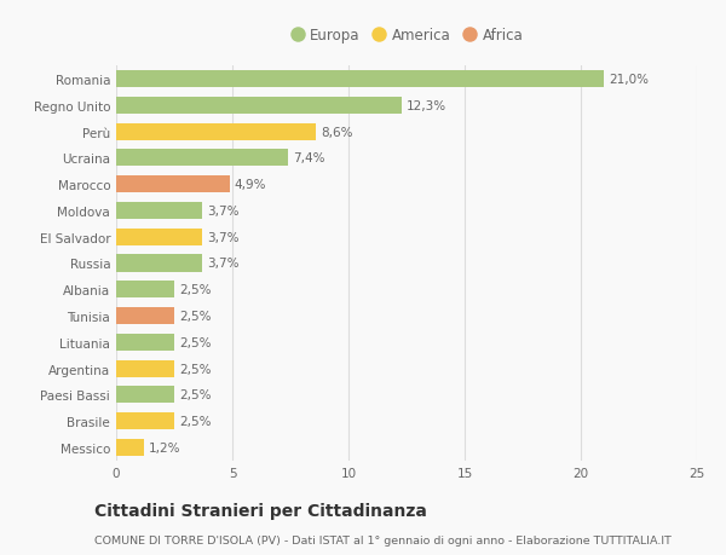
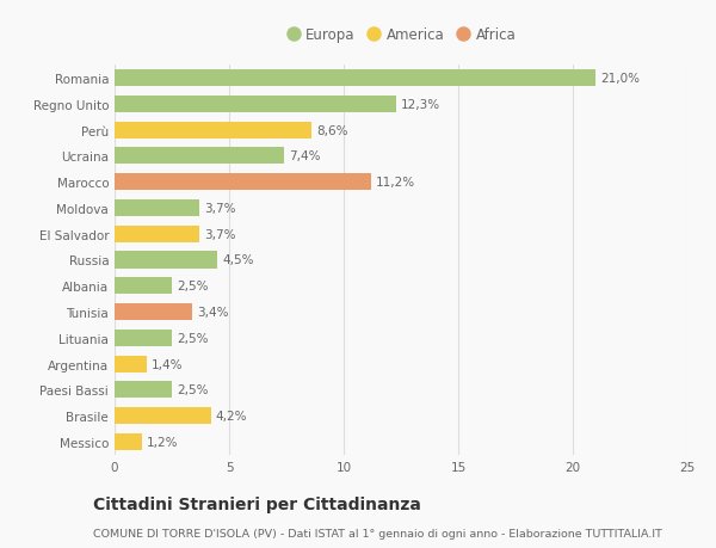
Marocco: 4,9% -> 11,2%
Russia: 3,7% -> 4,5%
Tunisia: 2,5% -> 3,4%
Argentina: 2,5% -> 1,4%
Brasile: 2,5% -> 4,2%
